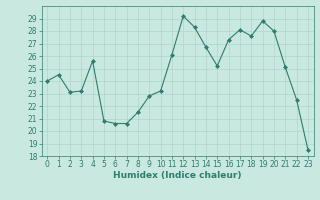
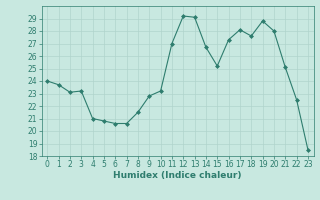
1: 24.5 -> 23.7
4: 25.6 -> 21.0
11: 26.1 -> 27.0
13: 28.3 -> 29.1
